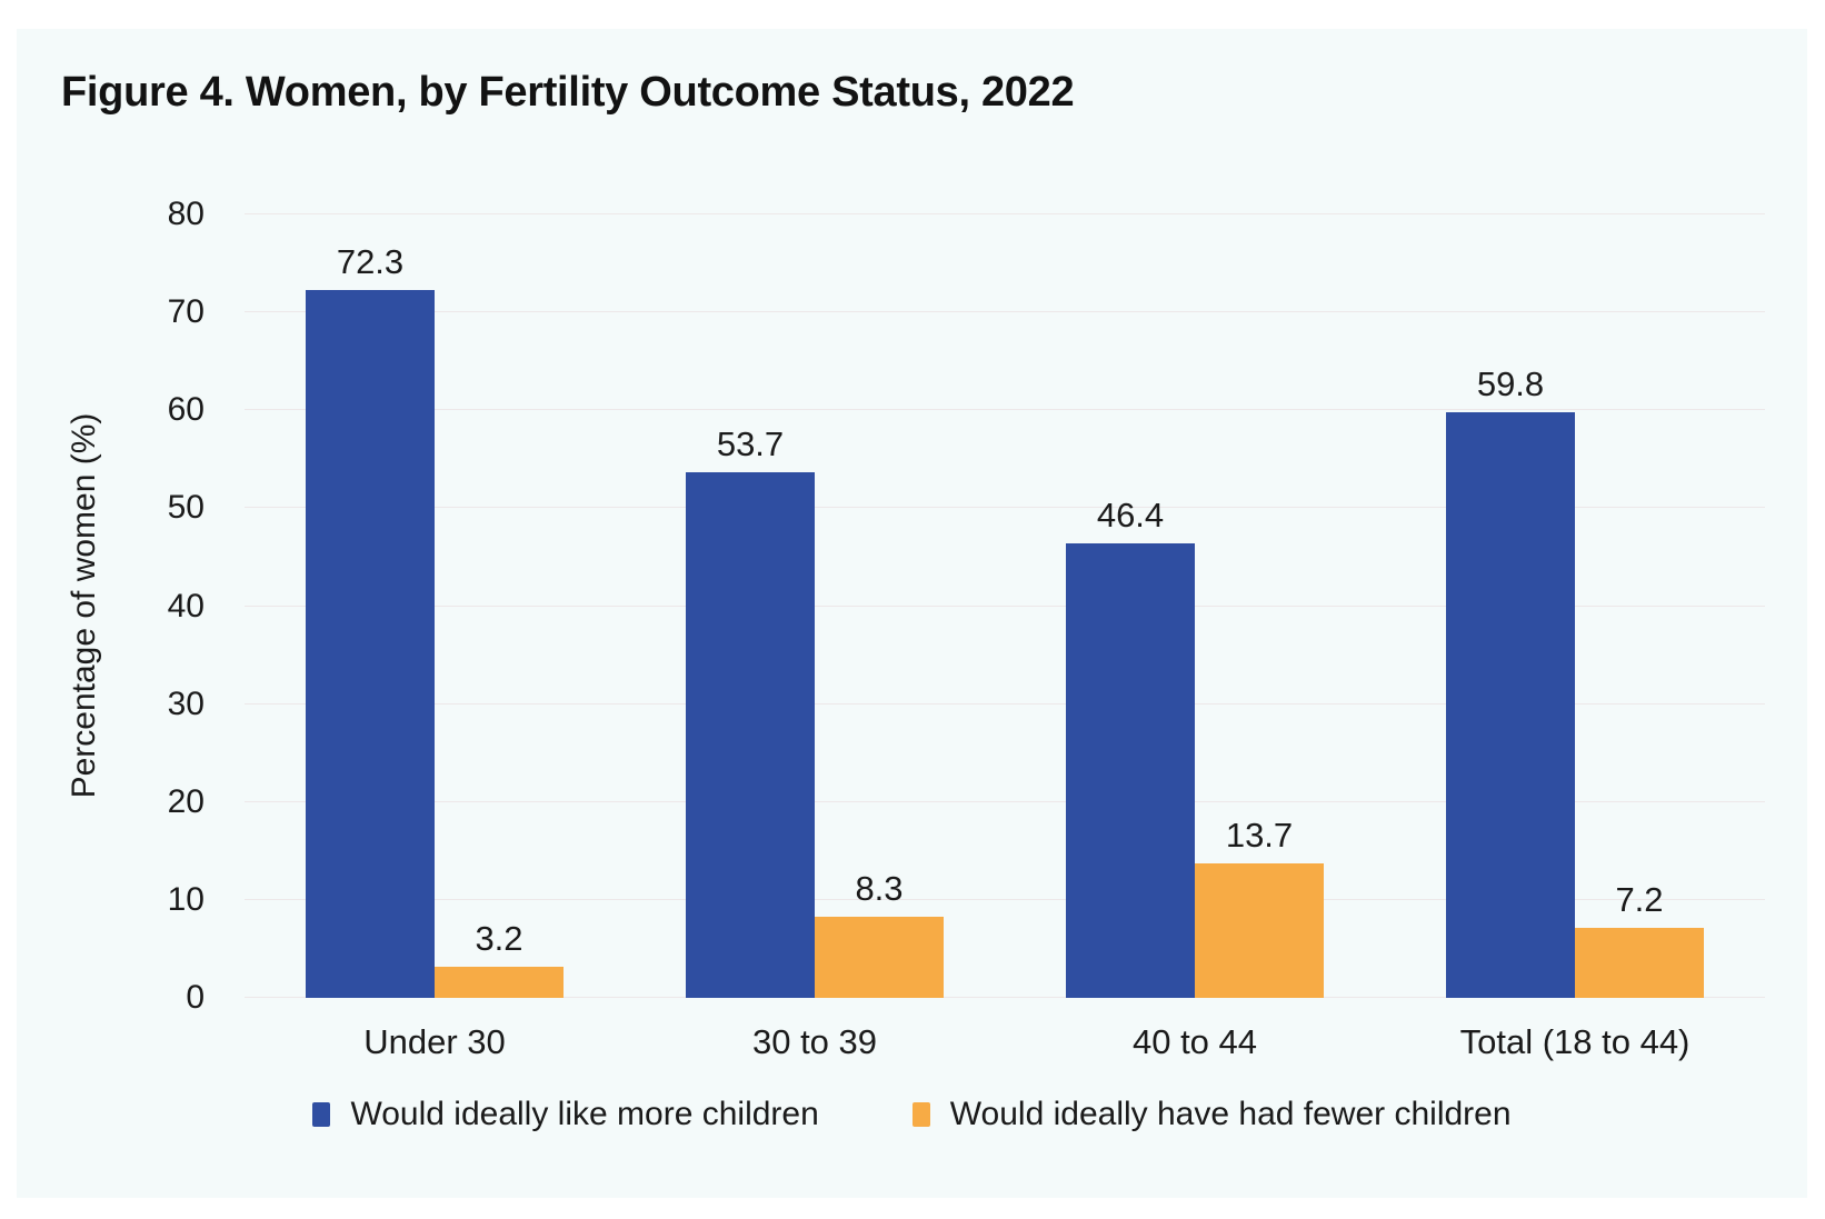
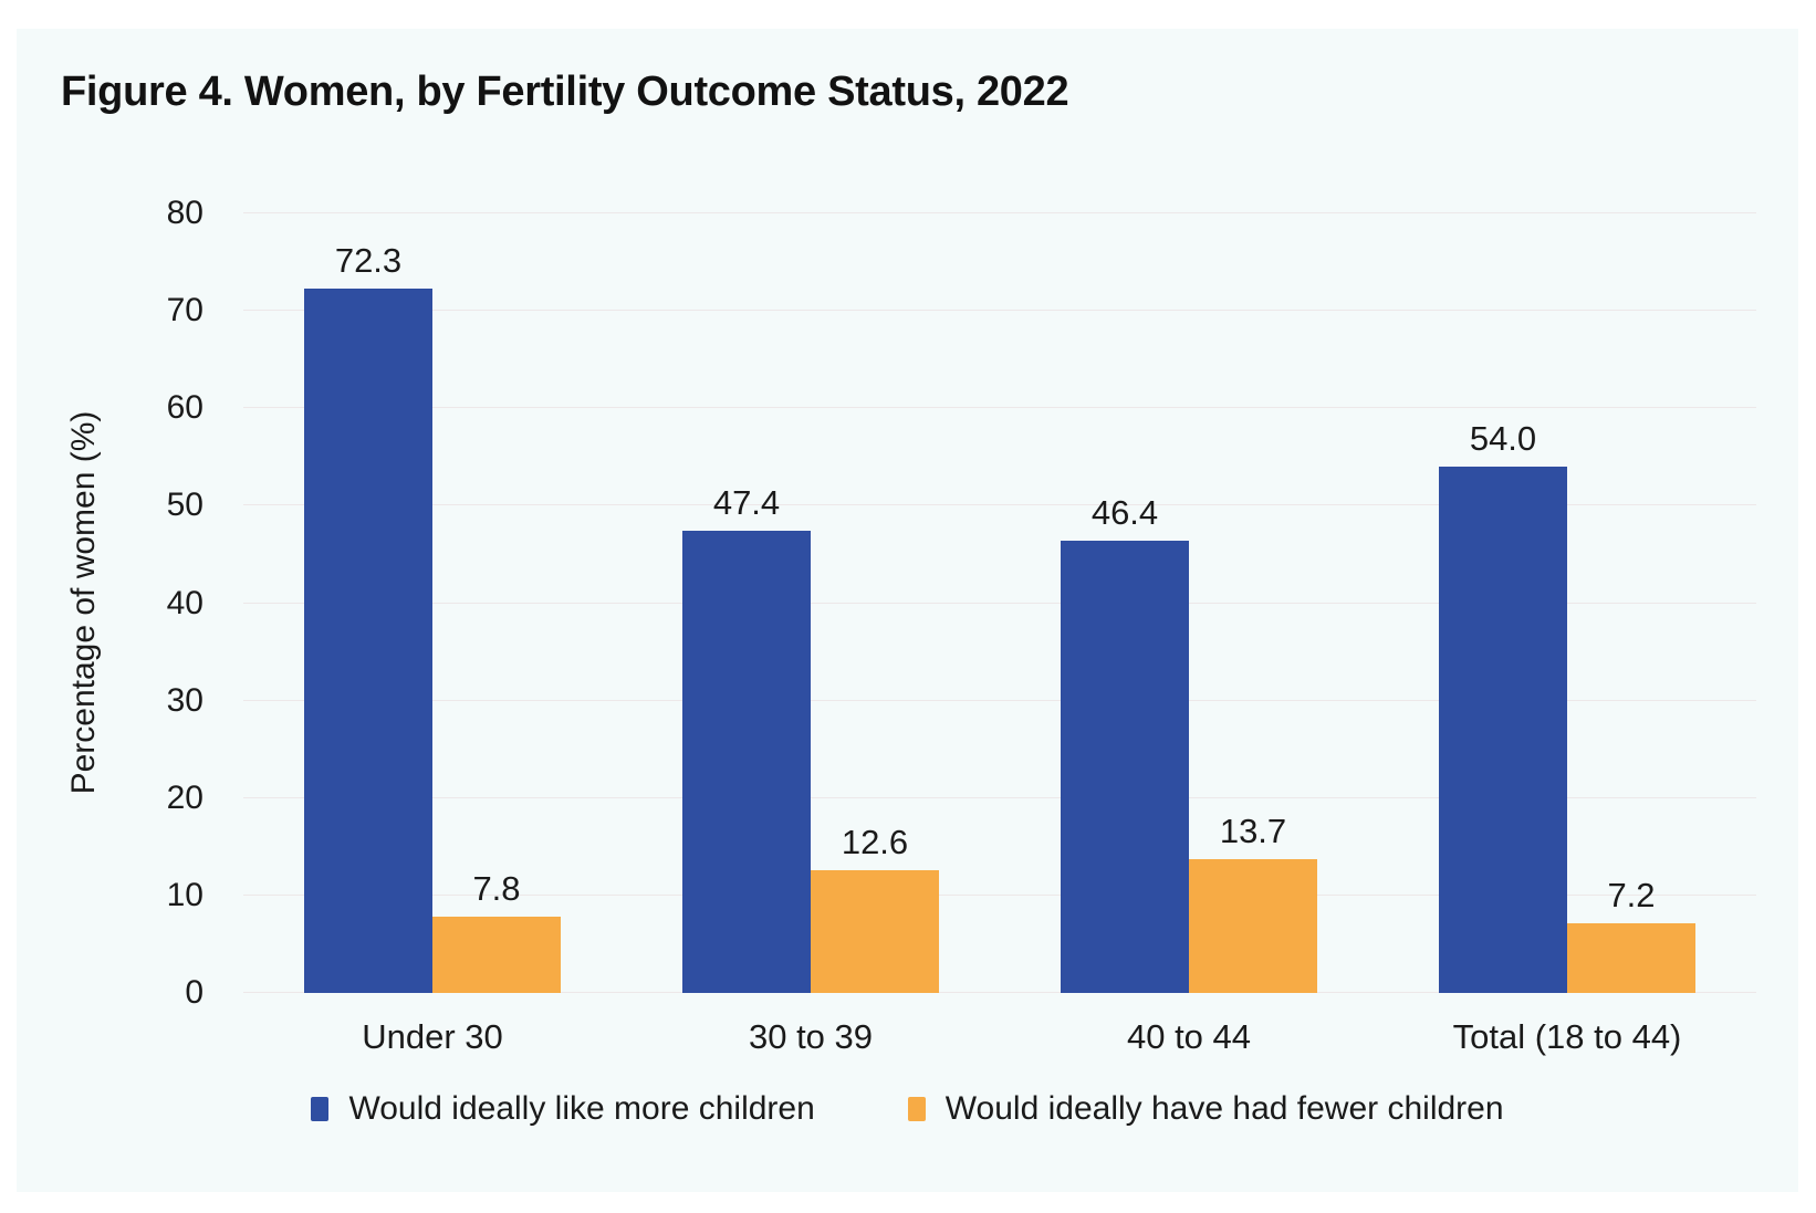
Would ideally have had fewer children/Under 30: 3.2 -> 7.8
Would ideally like more children/30 to 39: 53.7 -> 47.4
Would ideally have had fewer children/30 to 39: 8.3 -> 12.6
Would ideally like more children/Total (18 to 44): 59.8 -> 54.0
